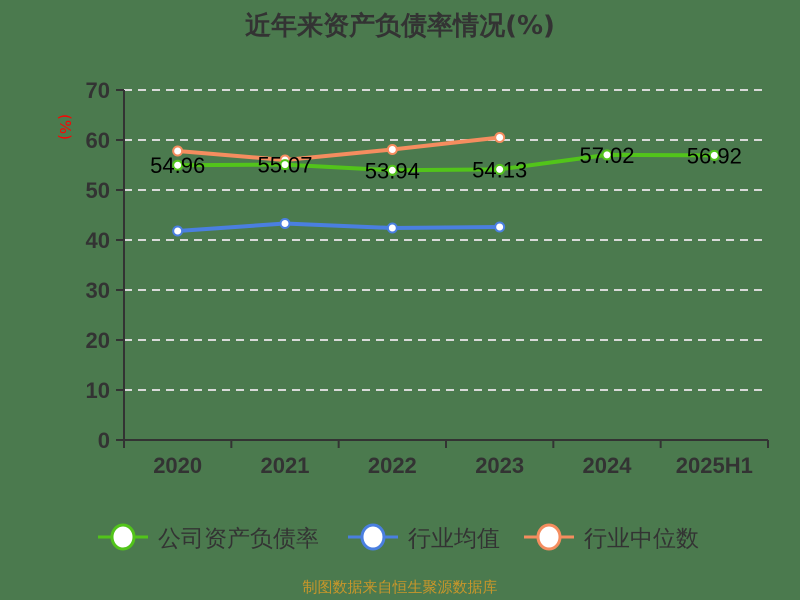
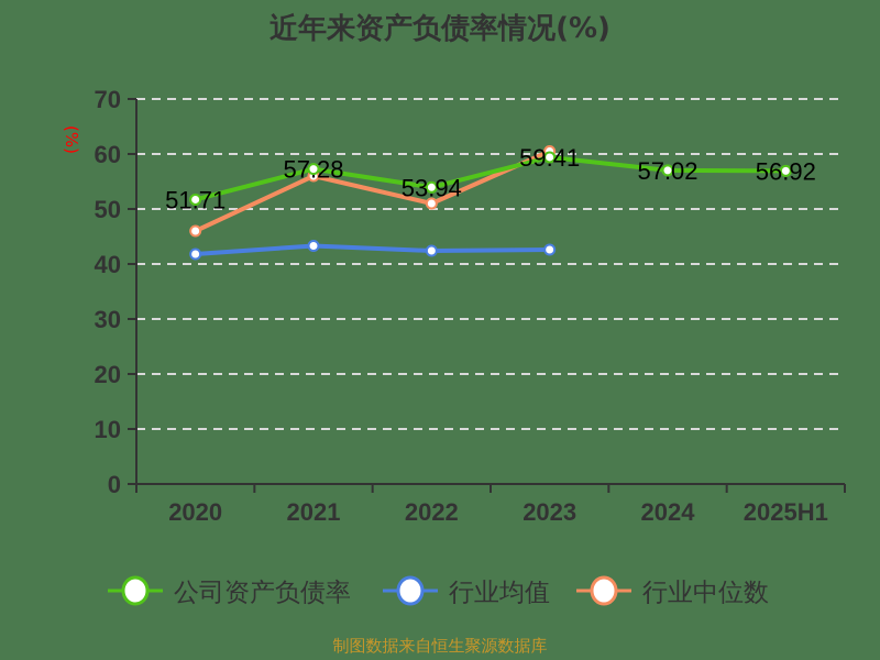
公司资产负债率/2020: 54.96 -> 51.71
行业中位数/2020: 58 -> 46
公司资产负债率/2021: 55.07 -> 57.28
行业中位数/2022: 58 -> 51
公司资产负债率/2023: 54.13 -> 59.41
